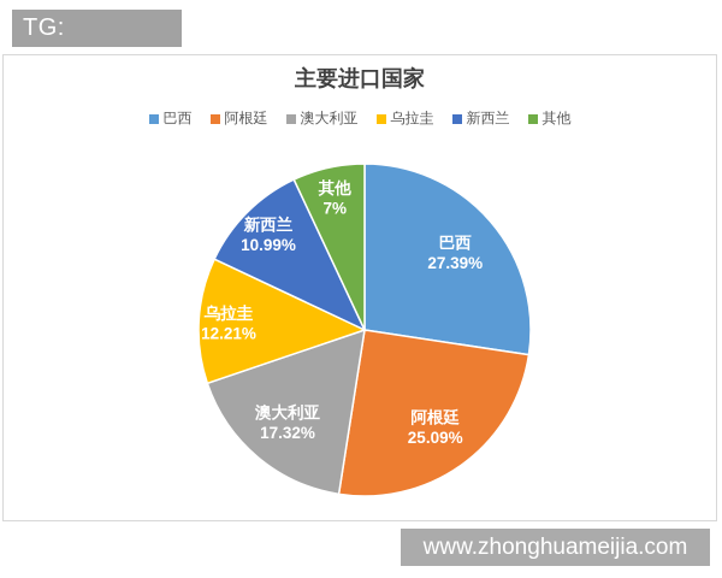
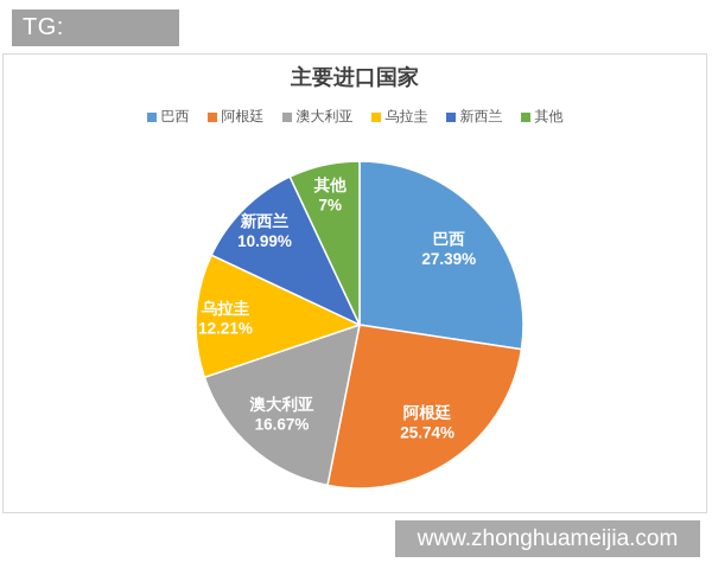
阿根廷: 25.09% -> 25.74%
澳大利亚: 17.32% -> 16.67%
